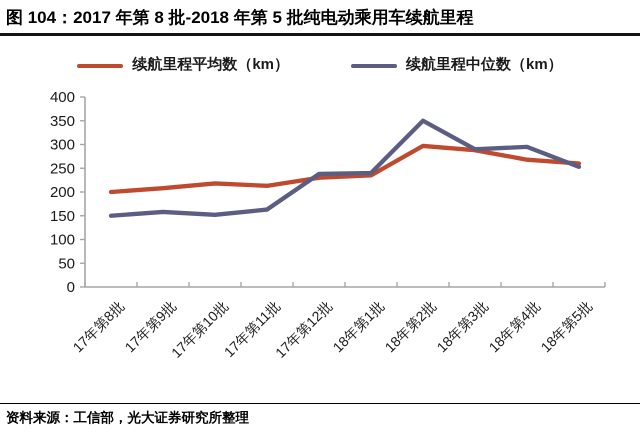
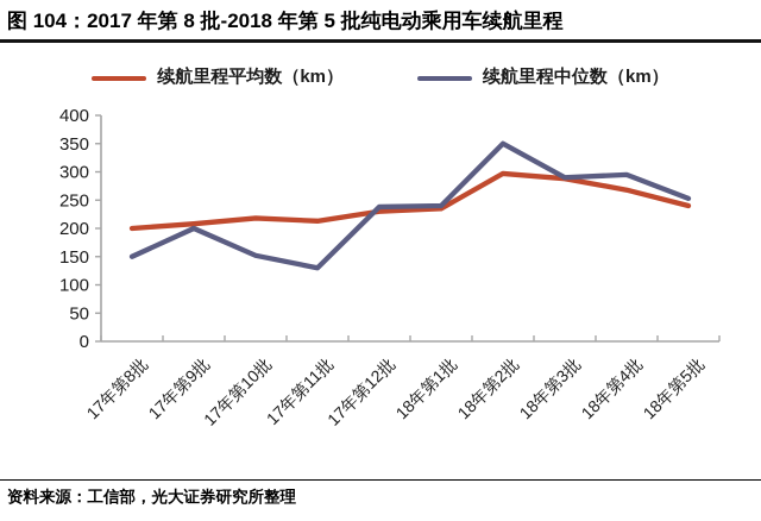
续航里程中位数（km）/17年第9批: 160 -> 200
续航里程中位数（km）/17年第11批: 160 -> 130
续航里程平均数（km）/18年第5批: 260 -> 240
